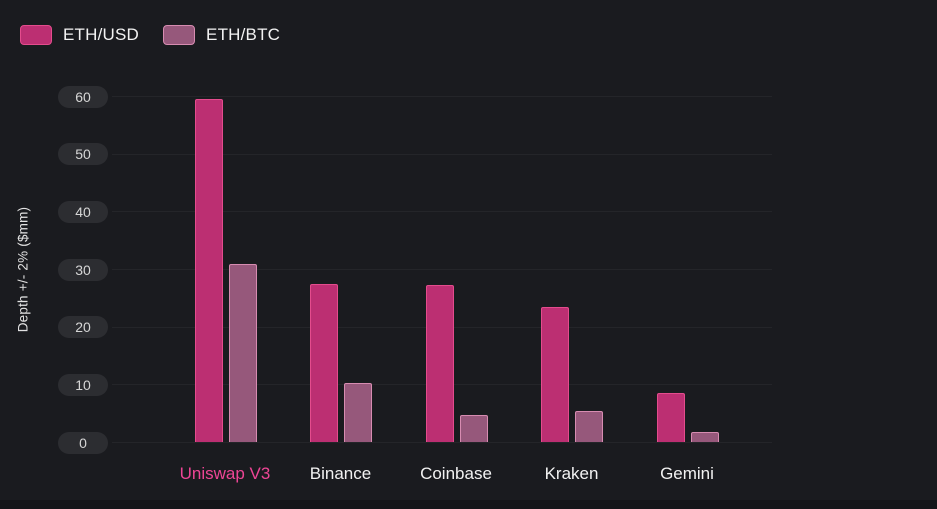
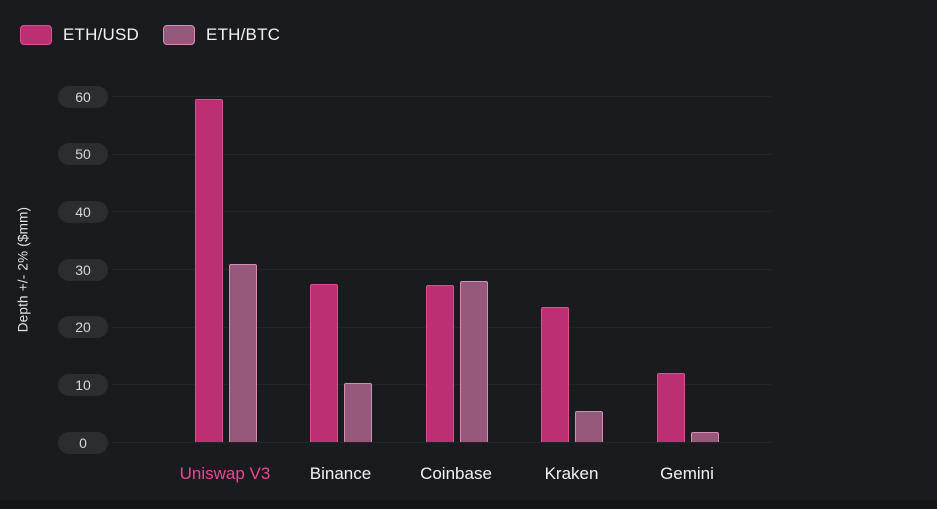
ETH/BTC/Coinbase: 5 -> 28
ETH/USD/Gemini: 8 -> 12
